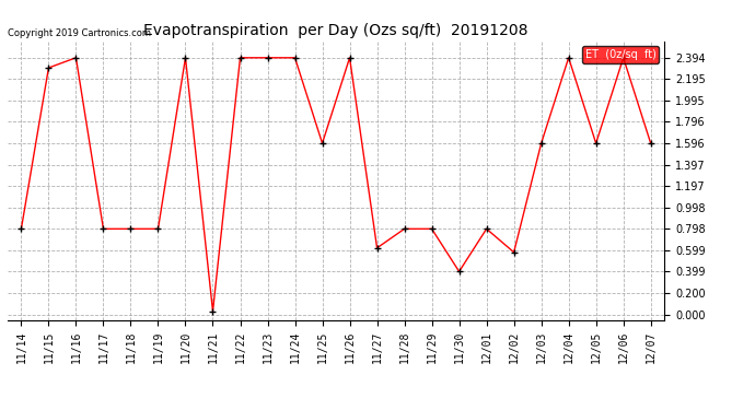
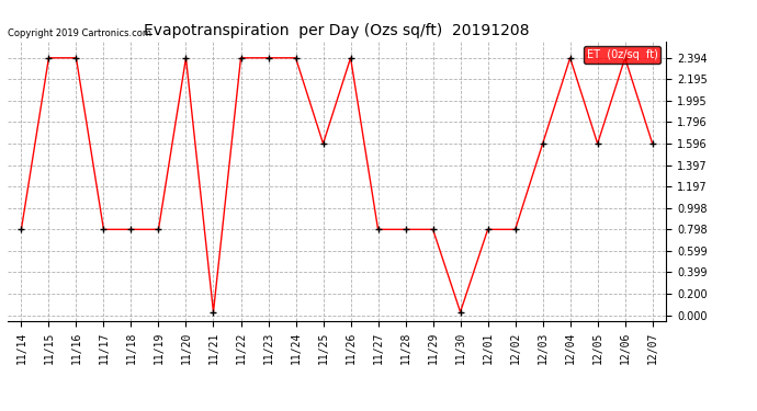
11/15: 2.30 -> 2.39
11/27: 0.62 -> 0.80
11/30: 0.40 -> 0.03
12/02: 0.58 -> 0.80
